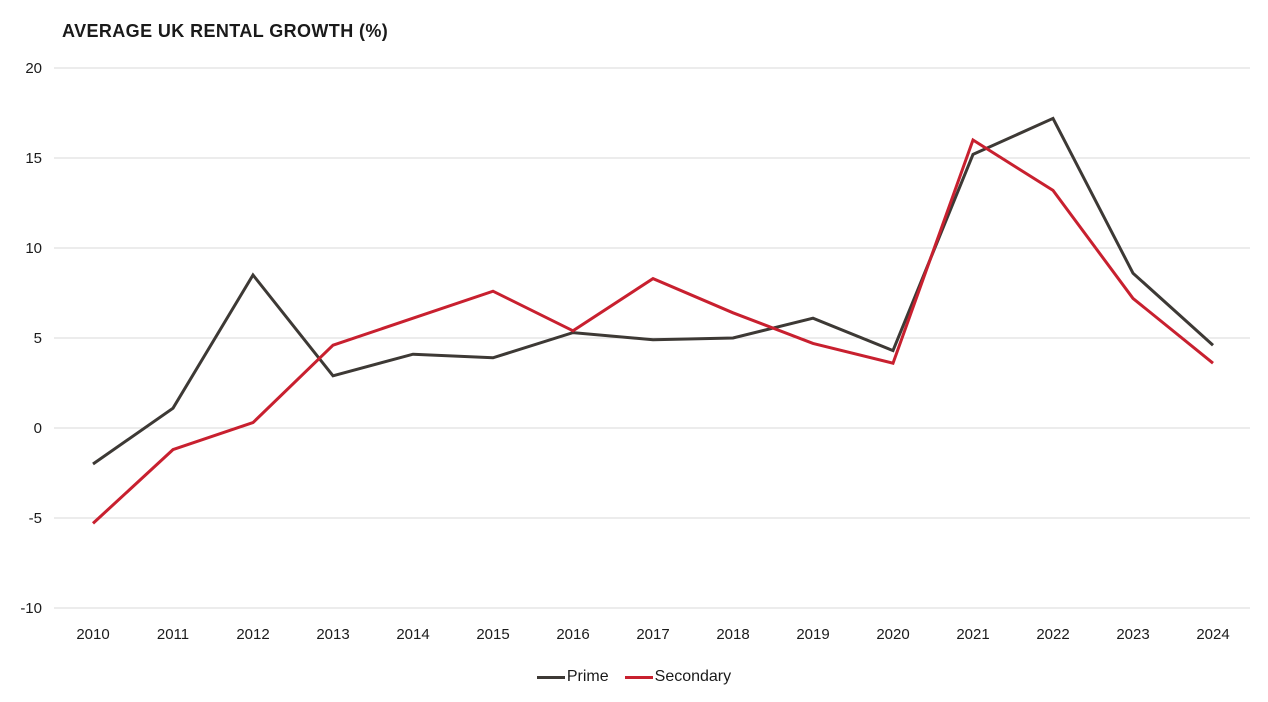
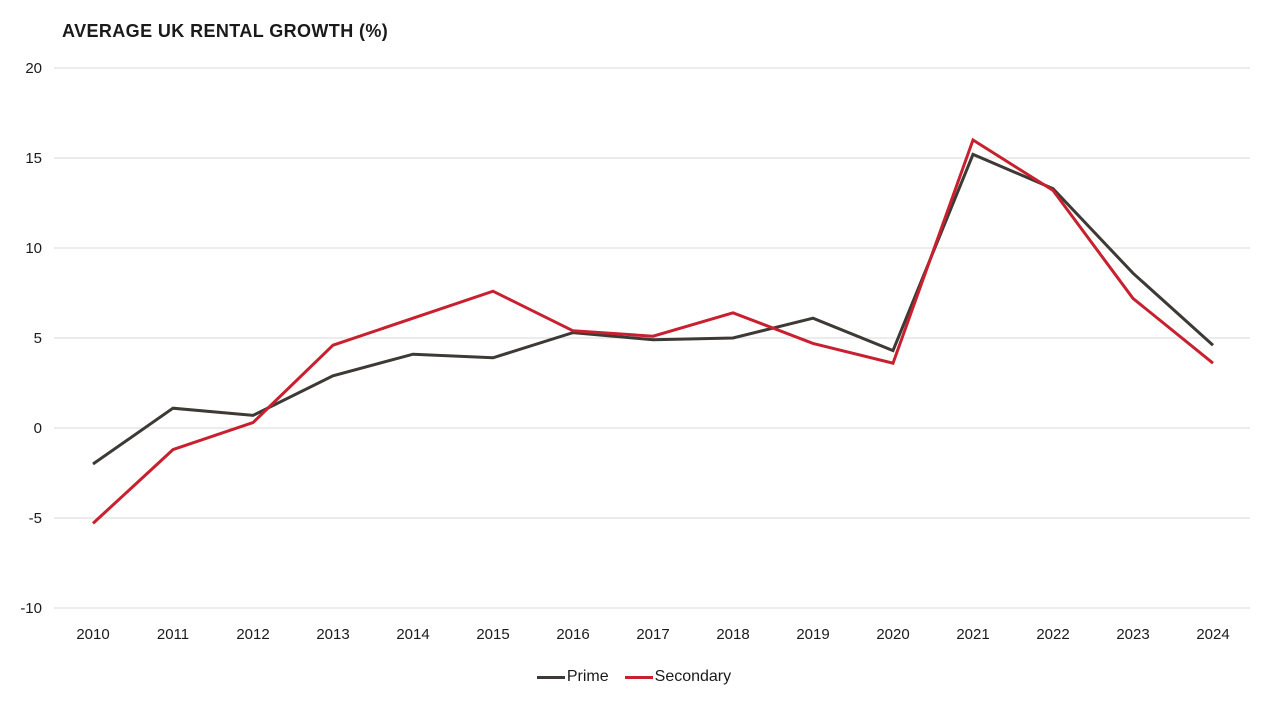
Prime/2012: 8.5 -> 0.7
Secondary/2017: 8.3 -> 5.1
Prime/2022: 17.2 -> 13.3
